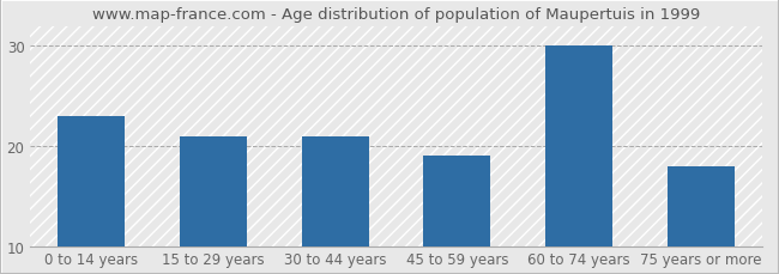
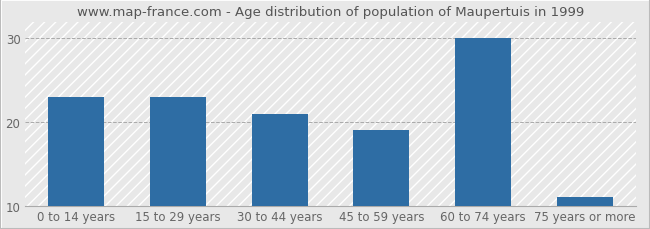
15 to 29 years: 21 -> 23
75 years or more: 18 -> 11
